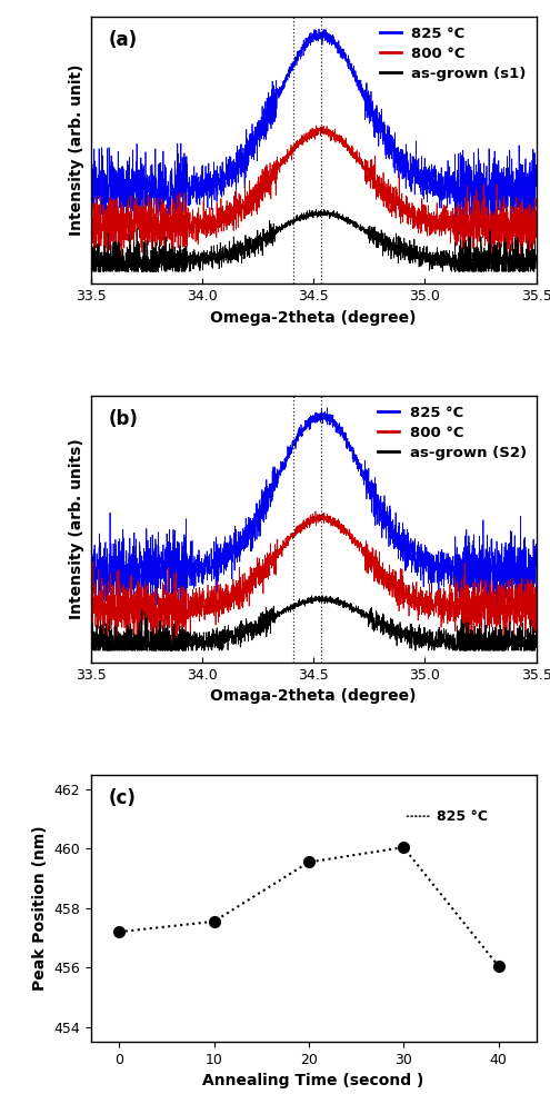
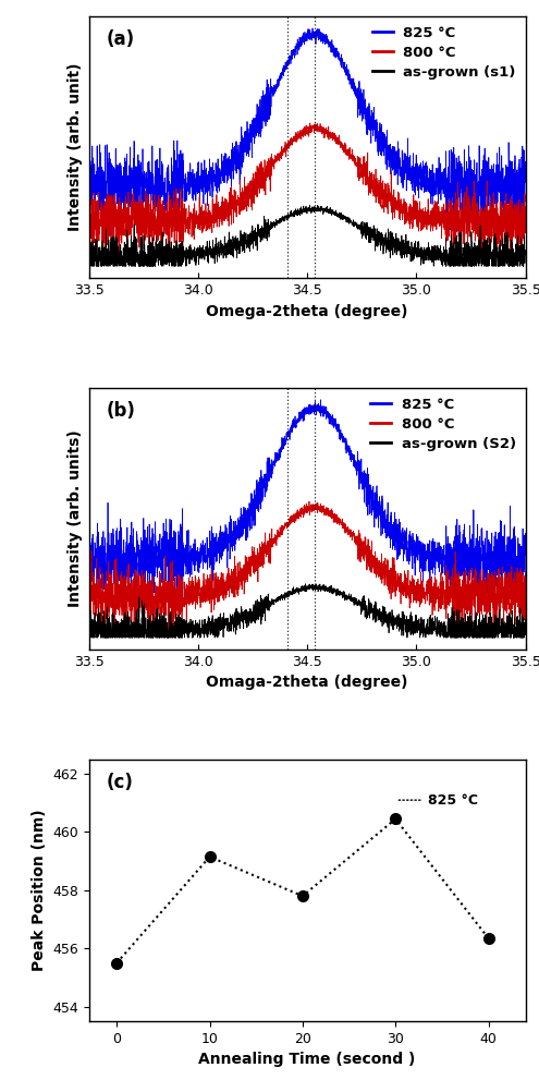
0: 457.20 -> 455.50
10: 457.55 -> 459.15
20: 459.55 -> 457.80
30: 460.05 -> 460.45
40: 456.05 -> 456.35
